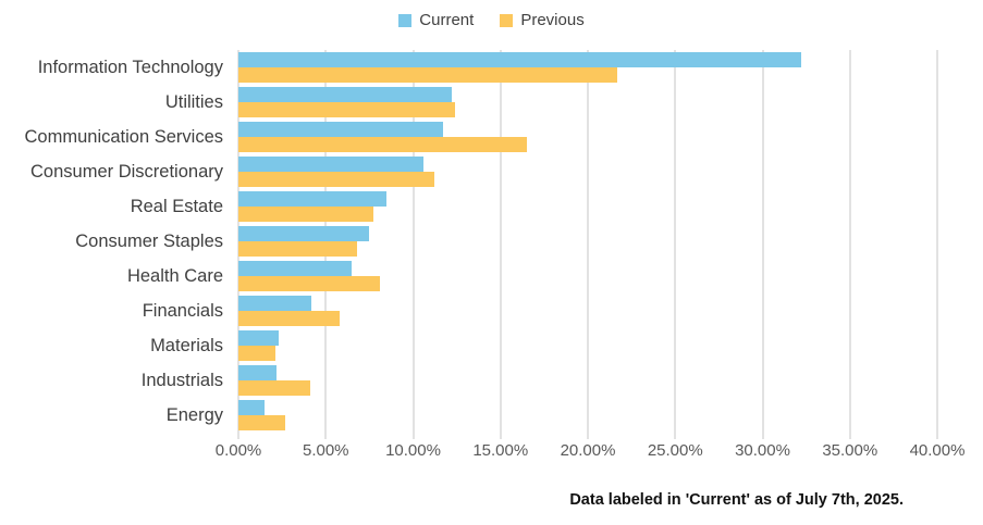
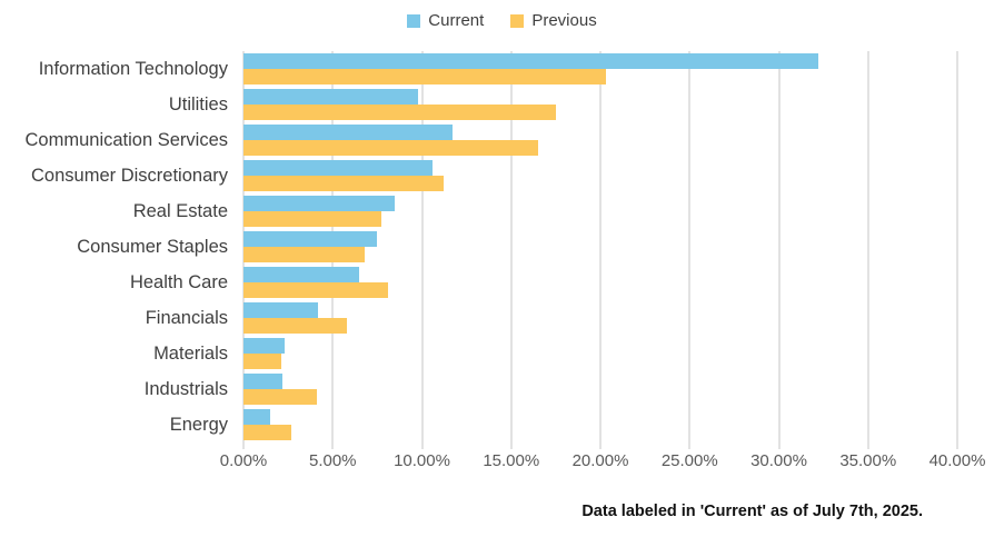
Previous/Information Technology: 21.7% -> 20.3%
Current/Utilities: 12.2% -> 9.8%
Previous/Utilities: 12.4% -> 17.5%
